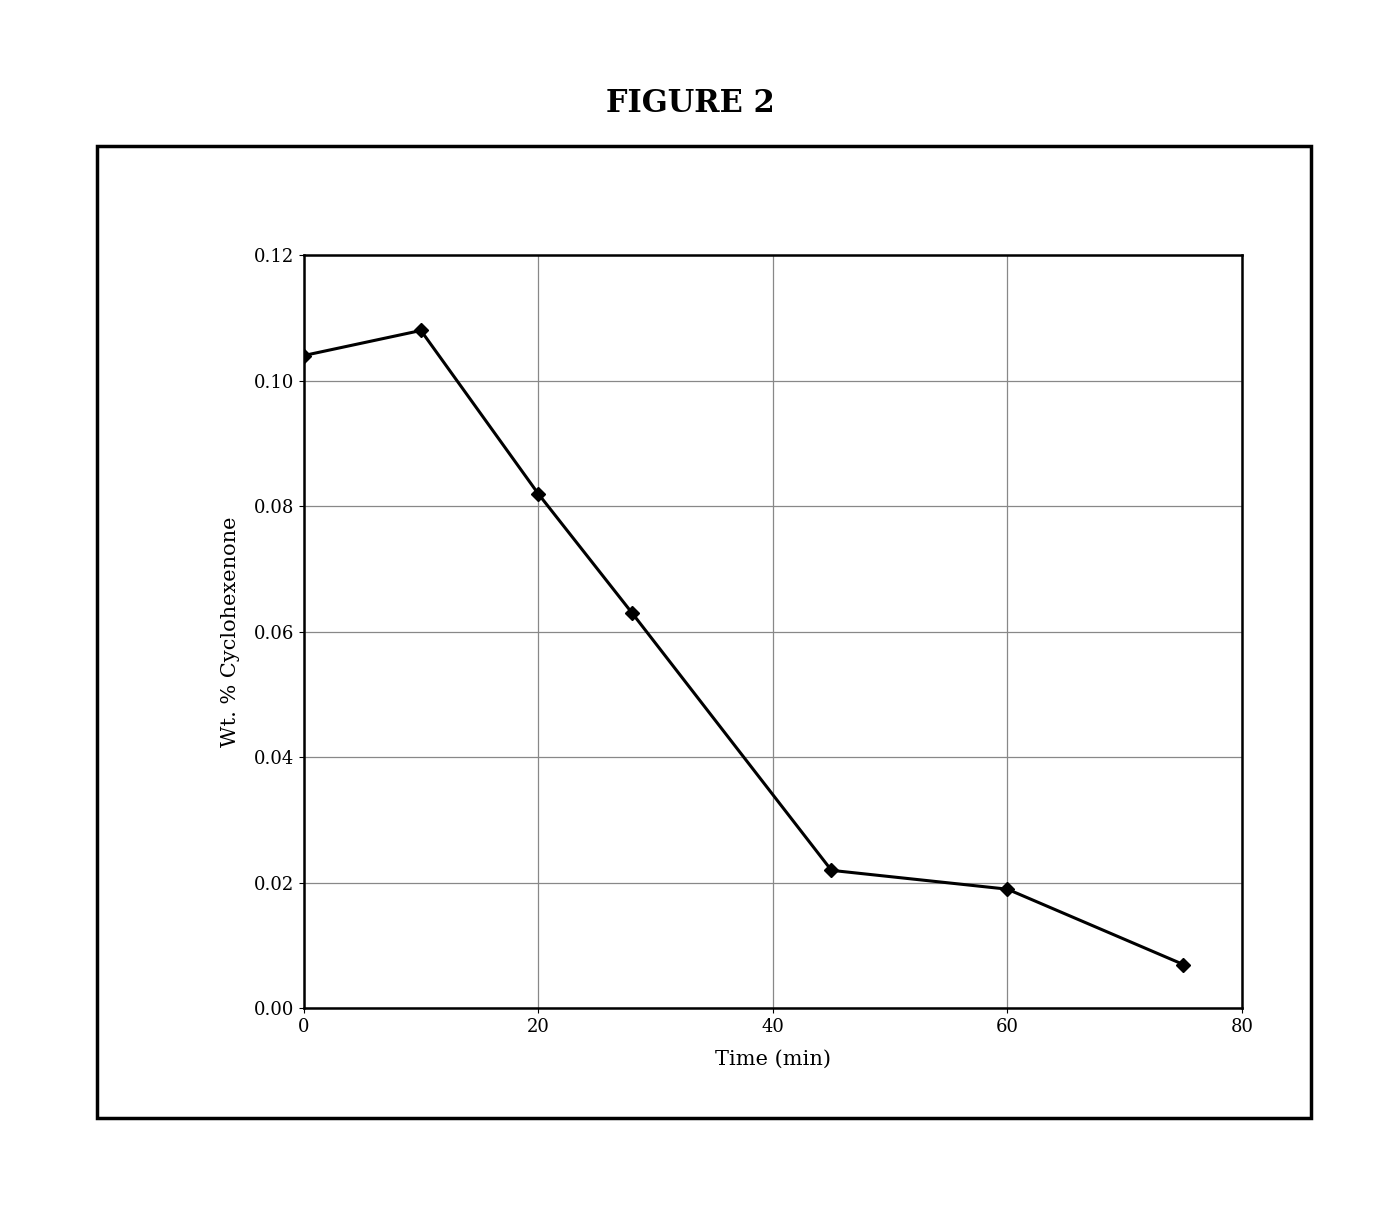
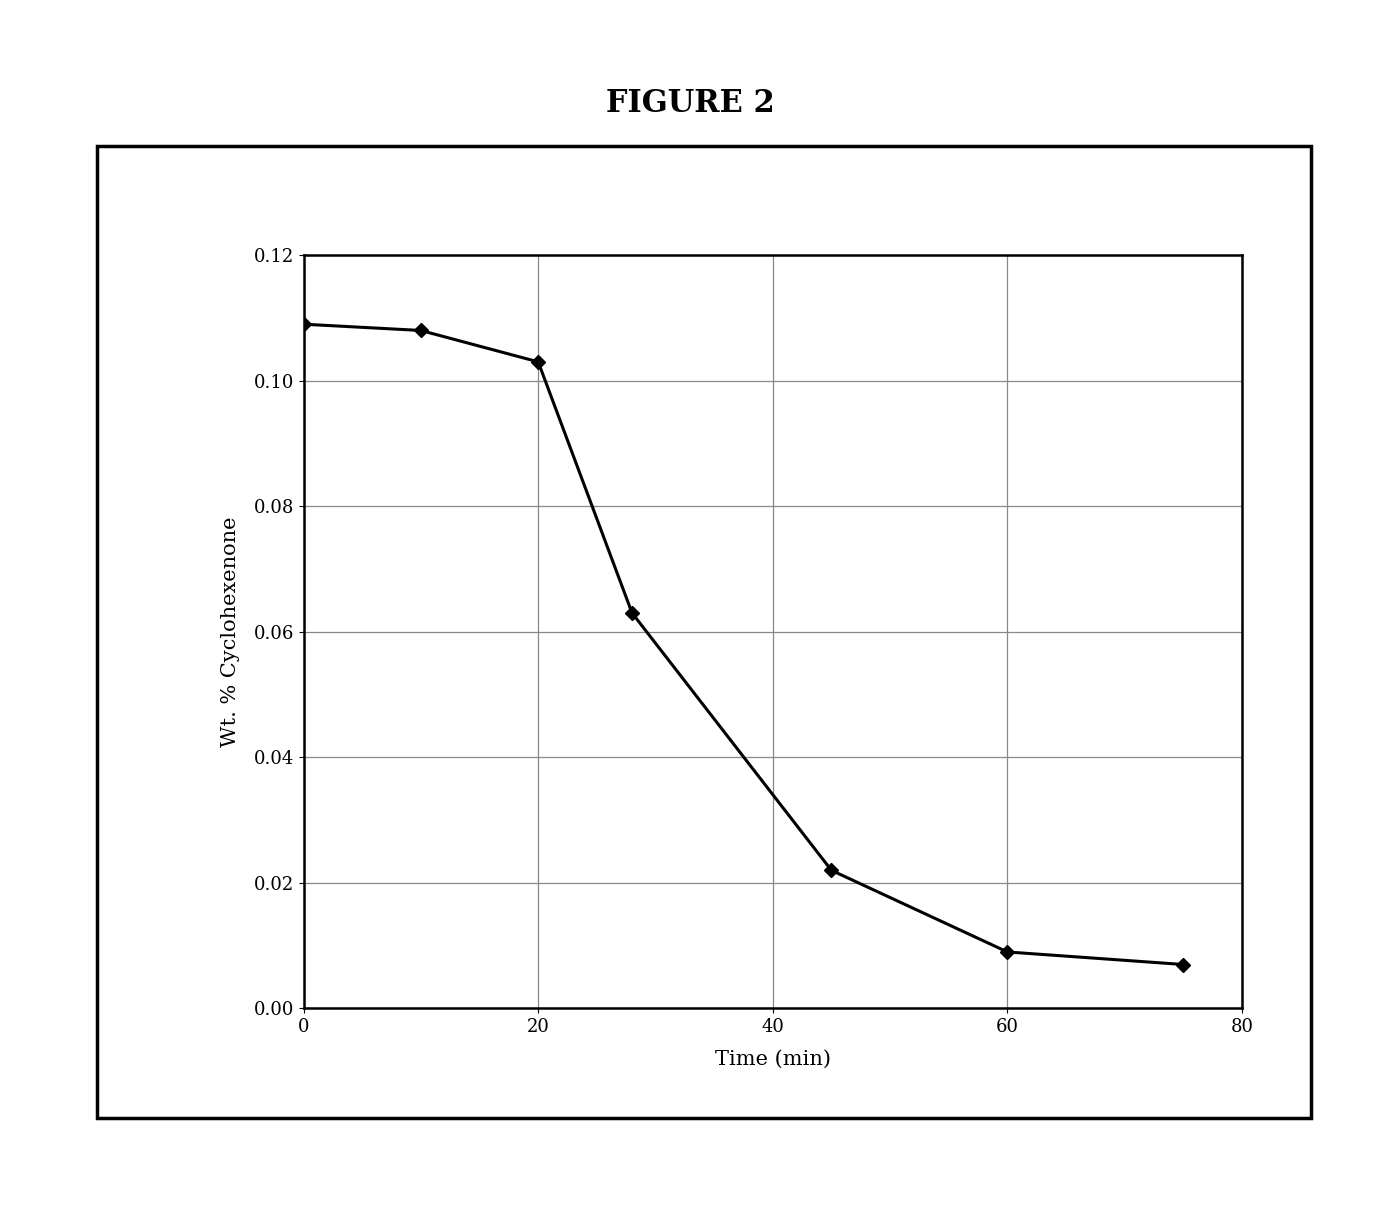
0: 0.104 -> 0.109
20: 0.082 -> 0.103
60: 0.019 -> 0.009
